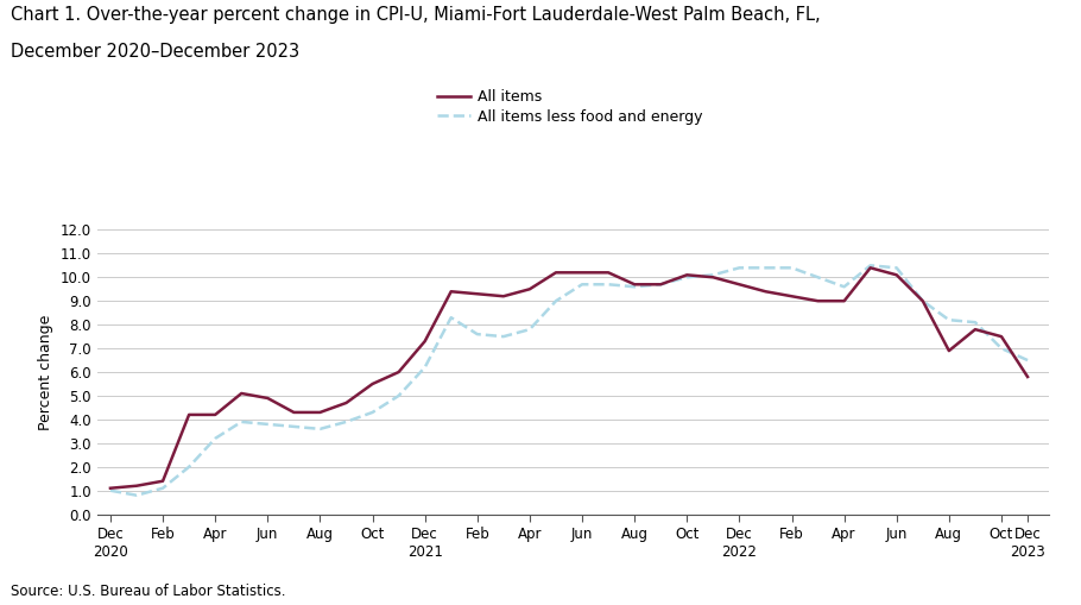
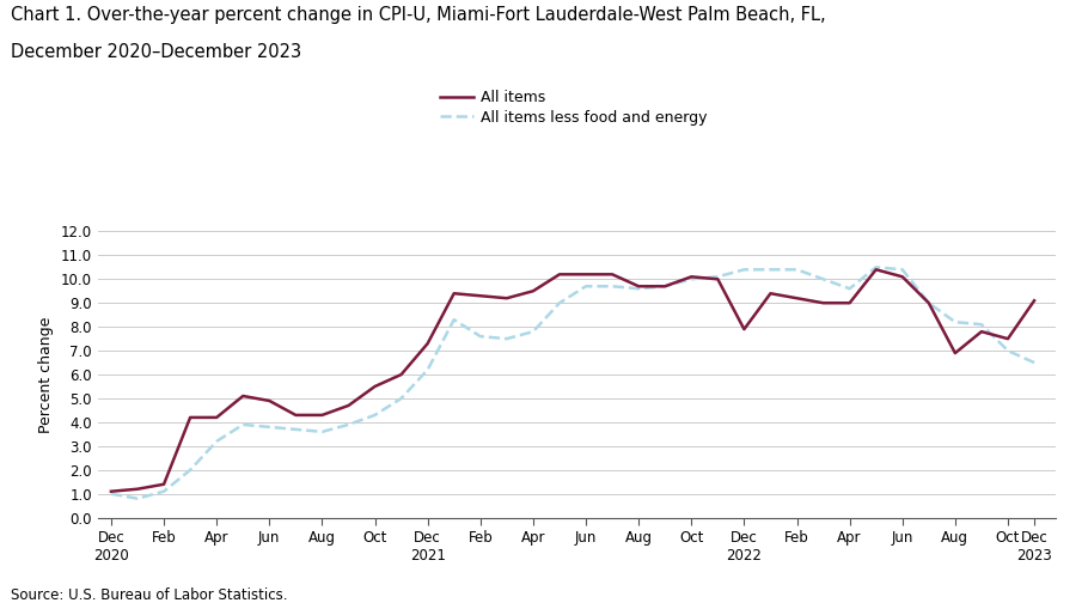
All items/Dec 2022: 9.7 -> 7.9
All items/Dec 2023: 5.8 -> 9.1
